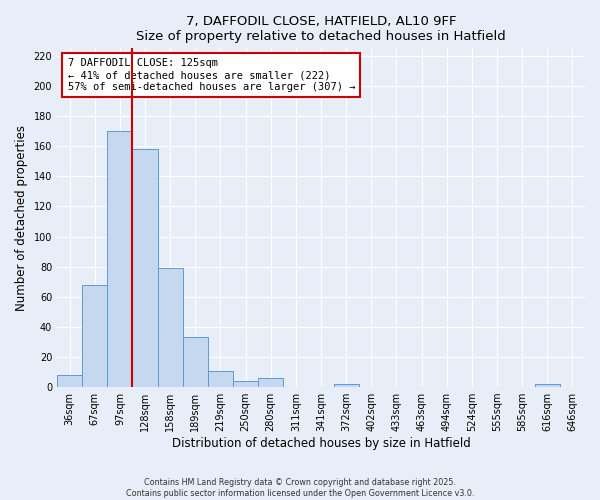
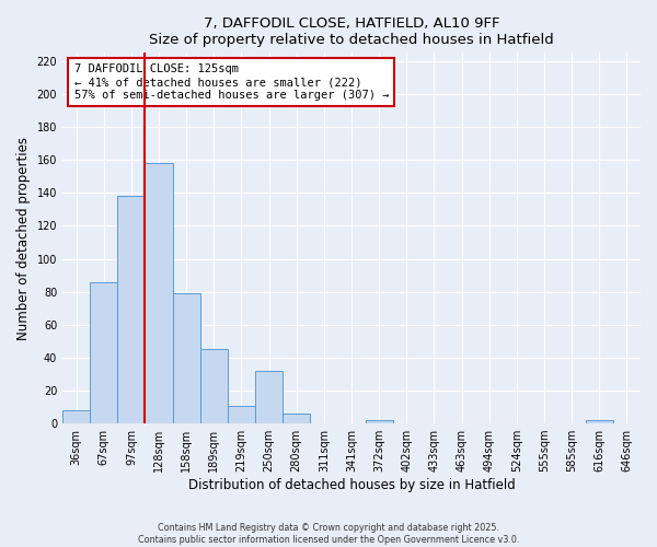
67sqm: 68 -> 86
97sqm: 170 -> 138
189sqm: 33 -> 45
250sqm: 4 -> 32
